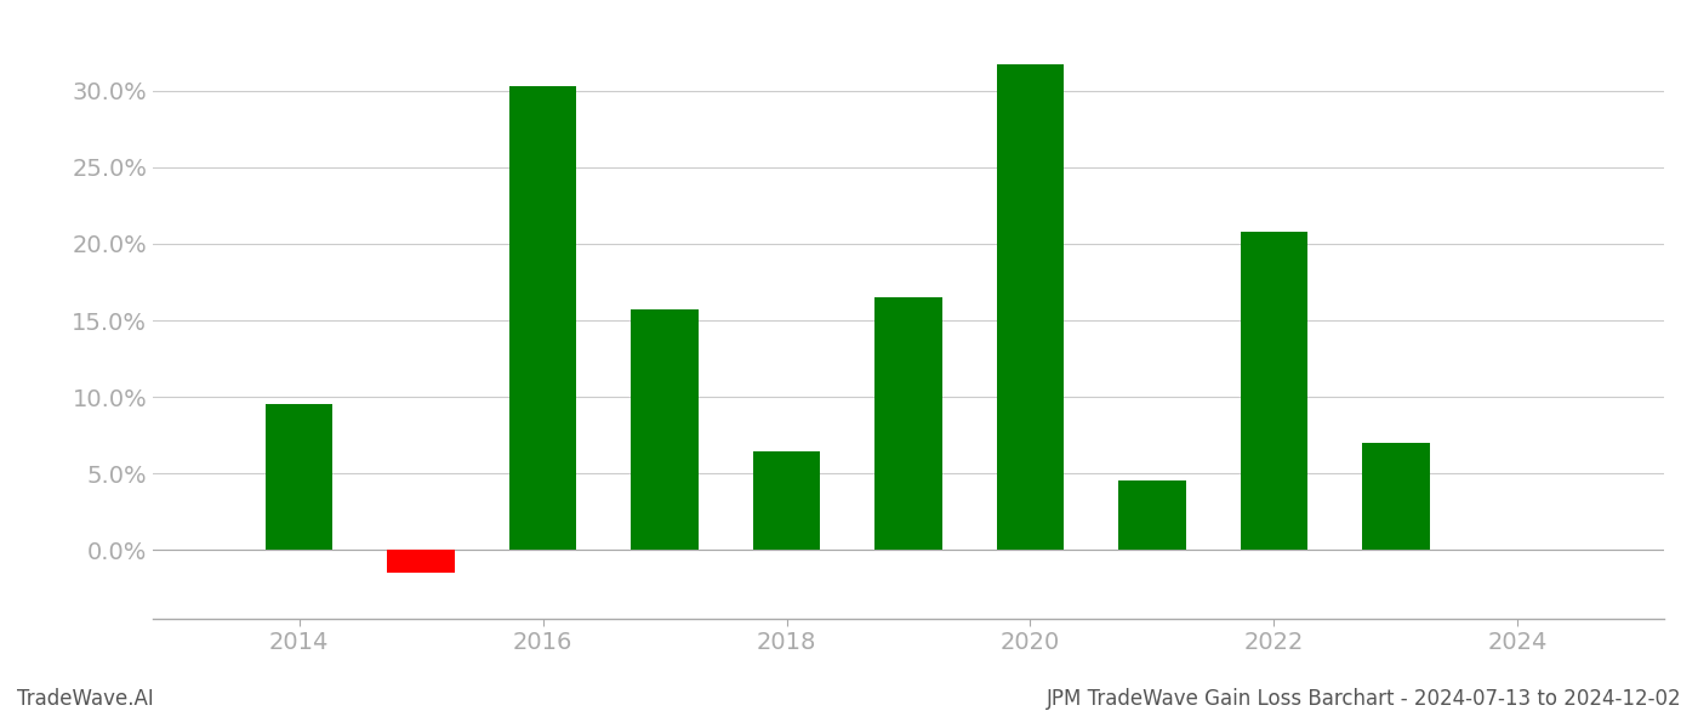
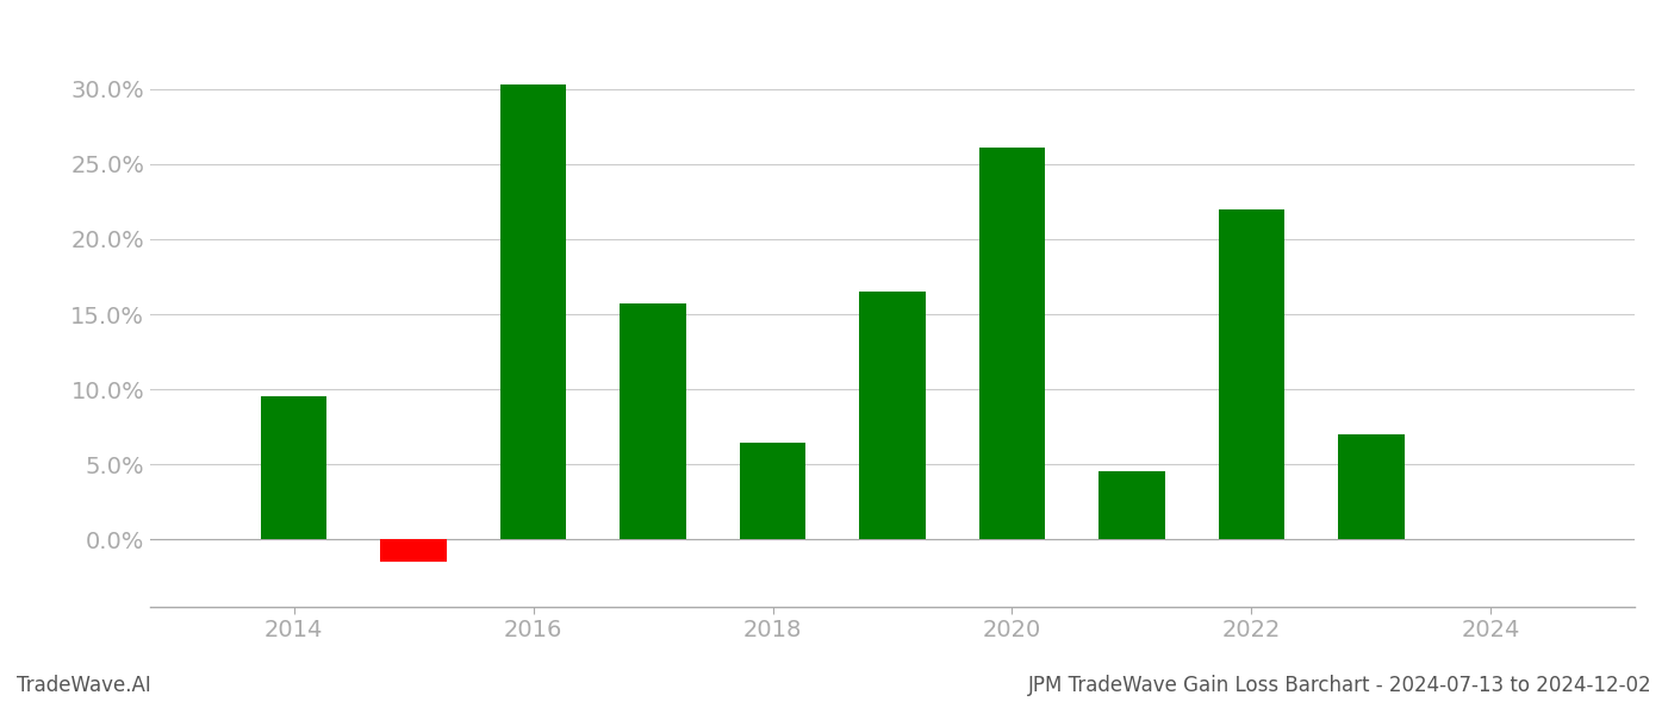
2020: 31.7% -> 26.1%
2022: 20.8% -> 22.0%
